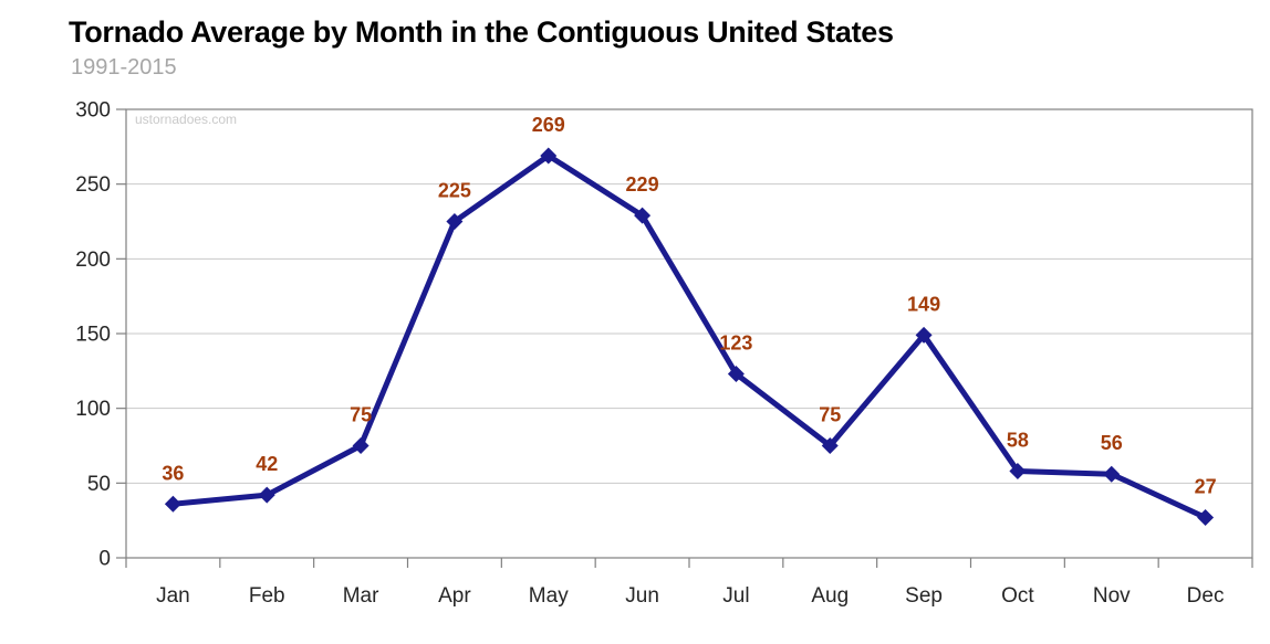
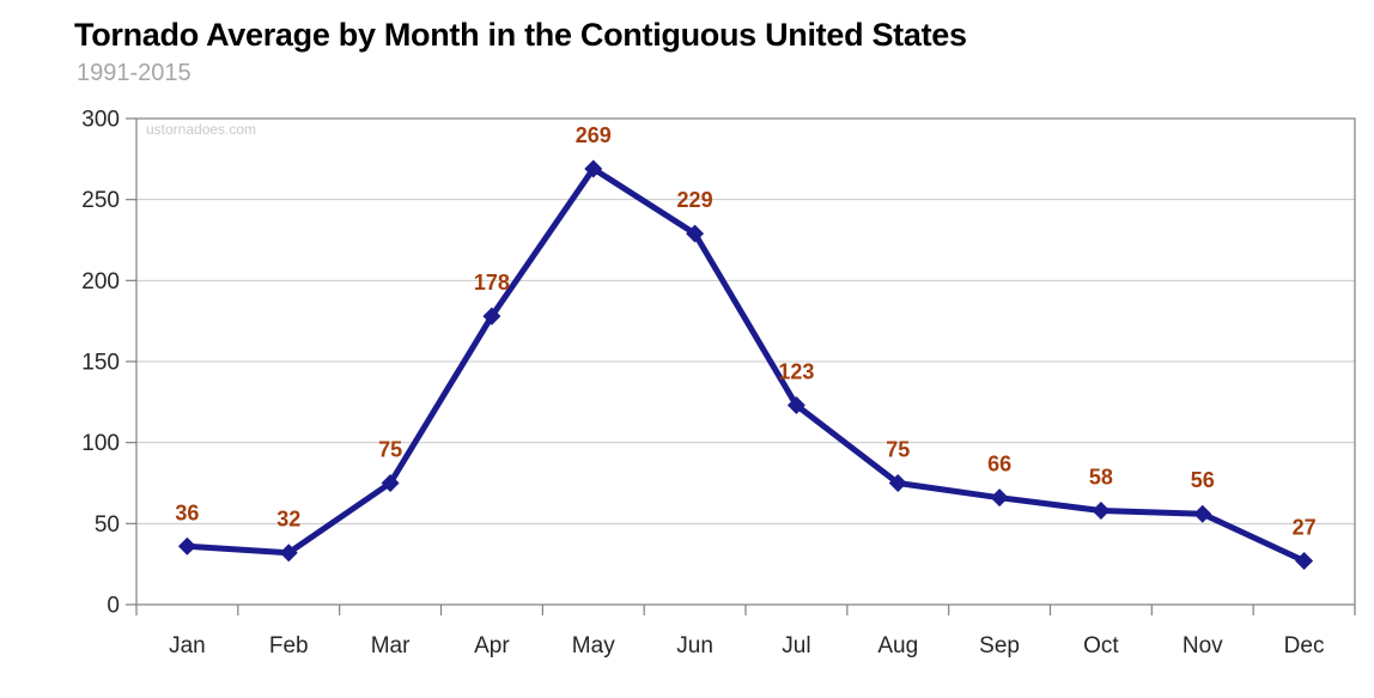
Feb: 42 -> 32
Apr: 225 -> 178
Sep: 149 -> 66
